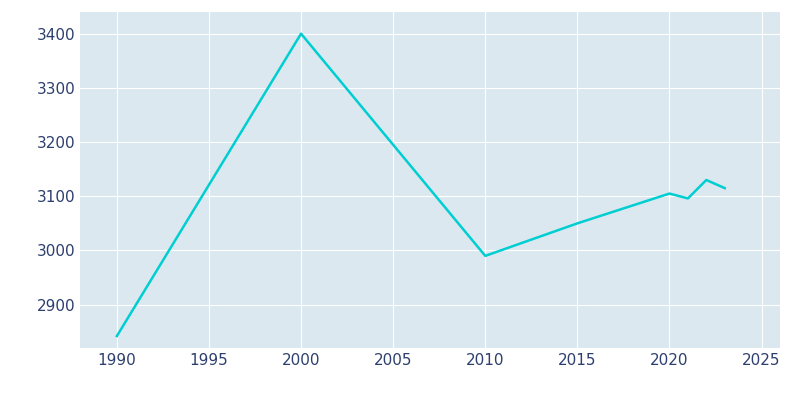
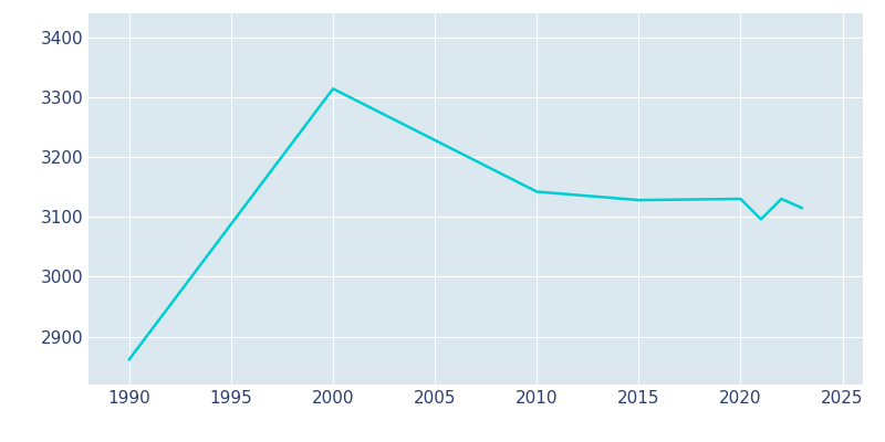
1990: 2842 -> 2862
2000: 3400 -> 3314
2010: 2990 -> 3142
2015: 3050 -> 3128
2020: 3105 -> 3130
